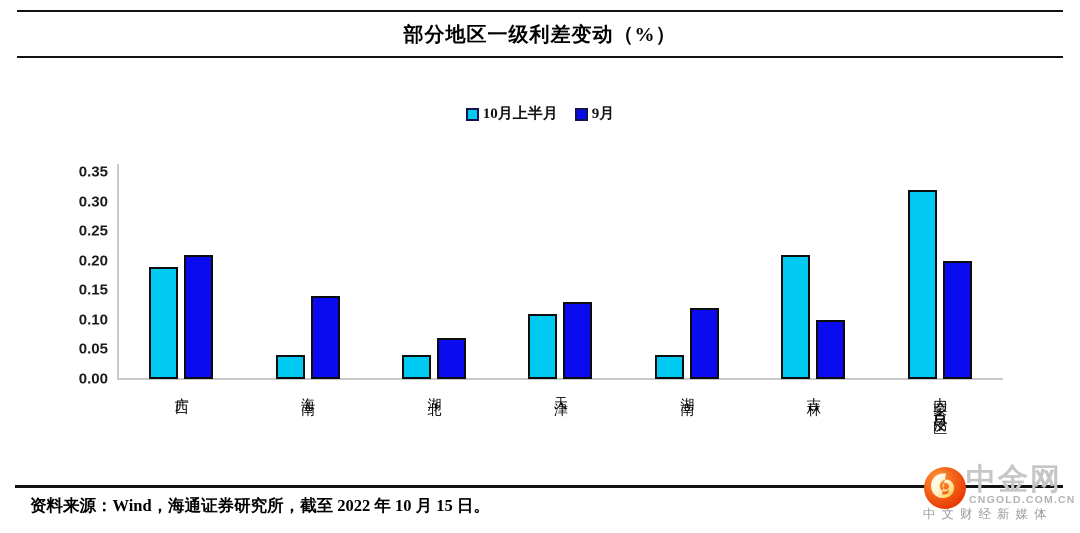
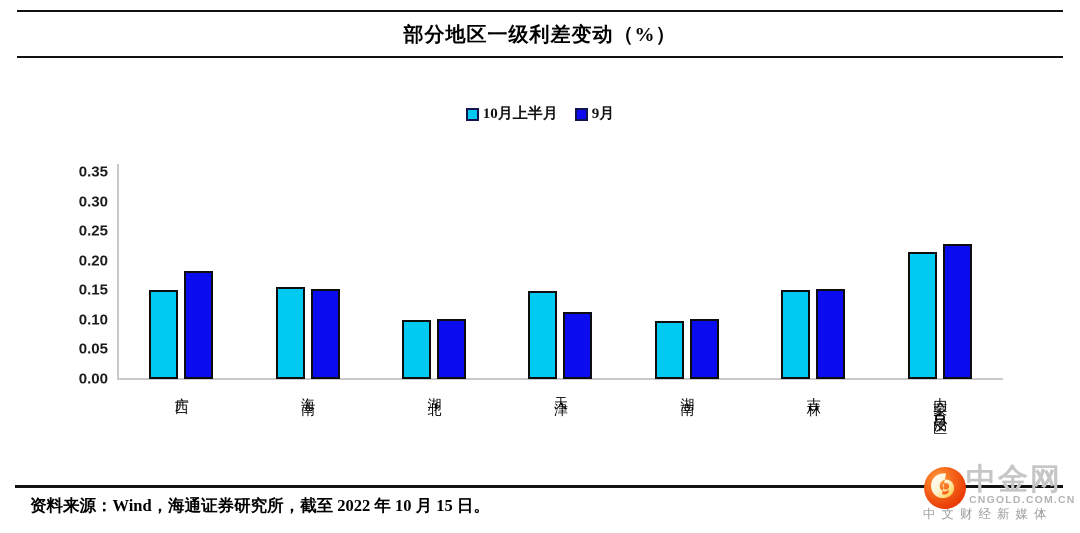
10月上半月/广西: 0.19 -> 0.15
9月/广西: 0.21 -> 0.18
10月上半月/海南: 0.04 -> 0.15
9月/海南: 0.14 -> 0.15
10月上半月/湖北: 0.04 -> 0.10
9月/湖北: 0.07 -> 0.10
10月上半月/天津: 0.11 -> 0.15
9月/天津: 0.13 -> 0.11
10月上半月/湖南: 0.04 -> 0.10
9月/湖南: 0.12 -> 0.10
10月上半月/吉林: 0.21 -> 0.15
9月/吉林: 0.10 -> 0.15
10月上半月/内蒙古自治区: 0.32 -> 0.21
9月/内蒙古自治区: 0.20 -> 0.23
